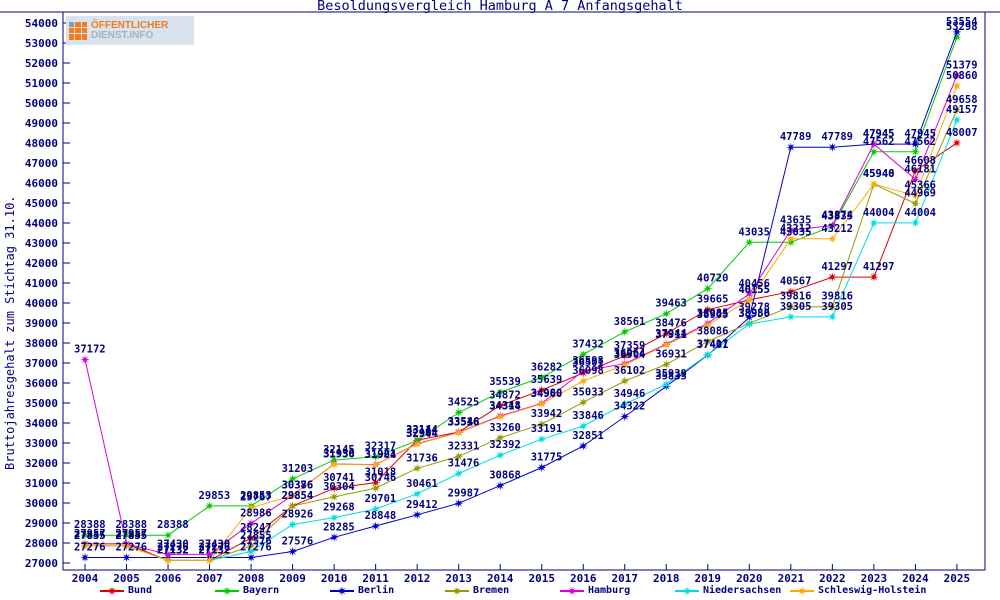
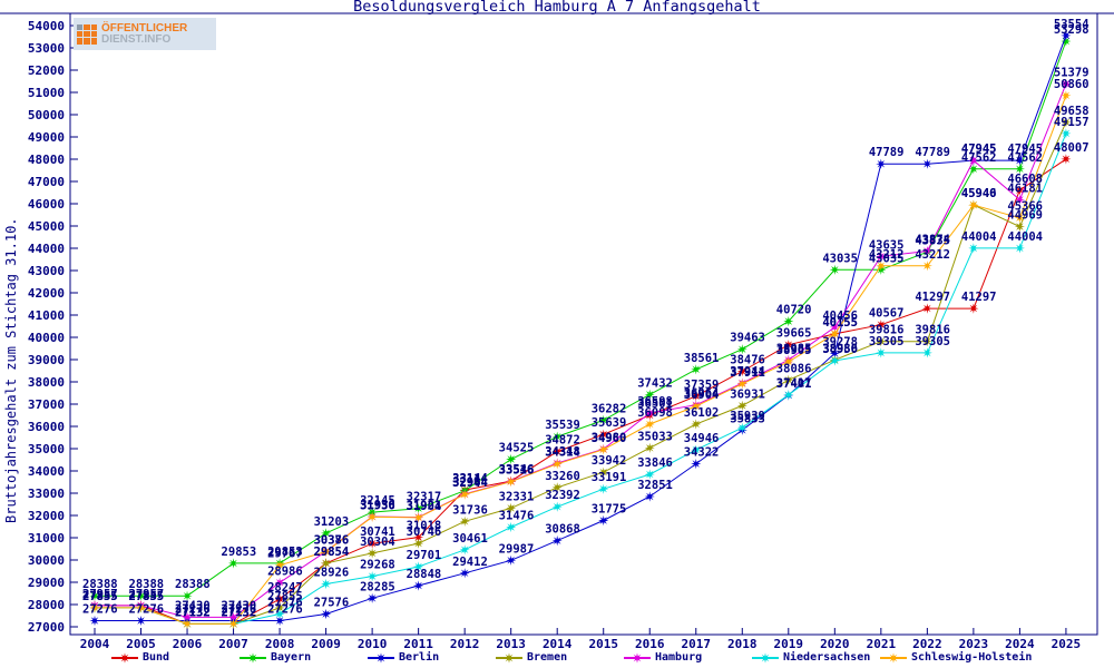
Hamburg/2004: 37172 -> 27957
